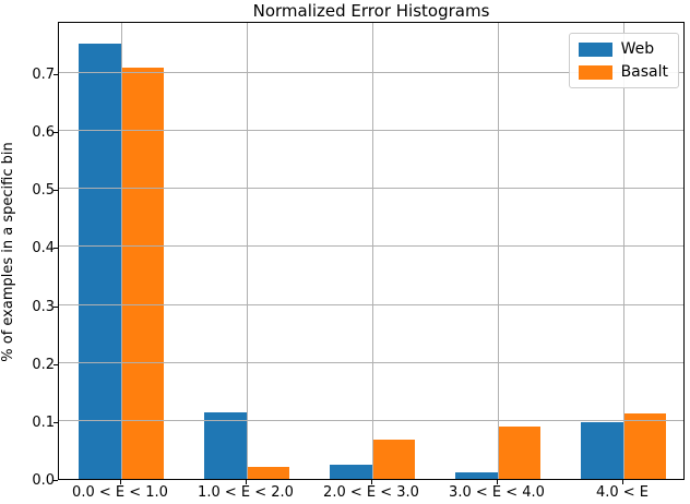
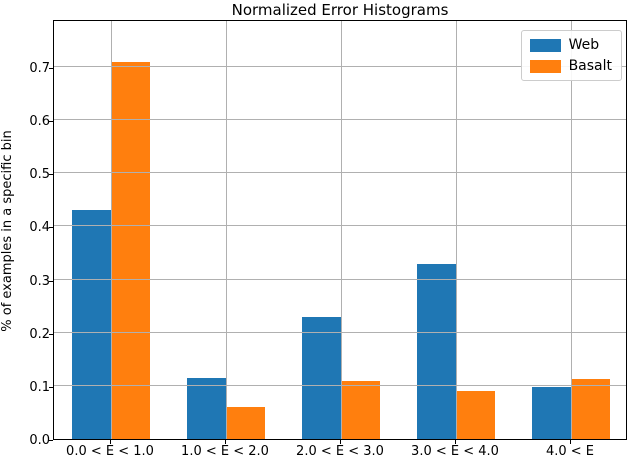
Web/0.0 < E < 1.0: 0.75 -> 0.43
Basalt/1.0 < E < 2.0: 0.02 -> 0.06
Web/2.0 < E < 3.0: 0.03 -> 0.23
Basalt/2.0 < E < 3.0: 0.07 -> 0.11
Web/3.0 < E < 4.0: 0.01 -> 0.33
